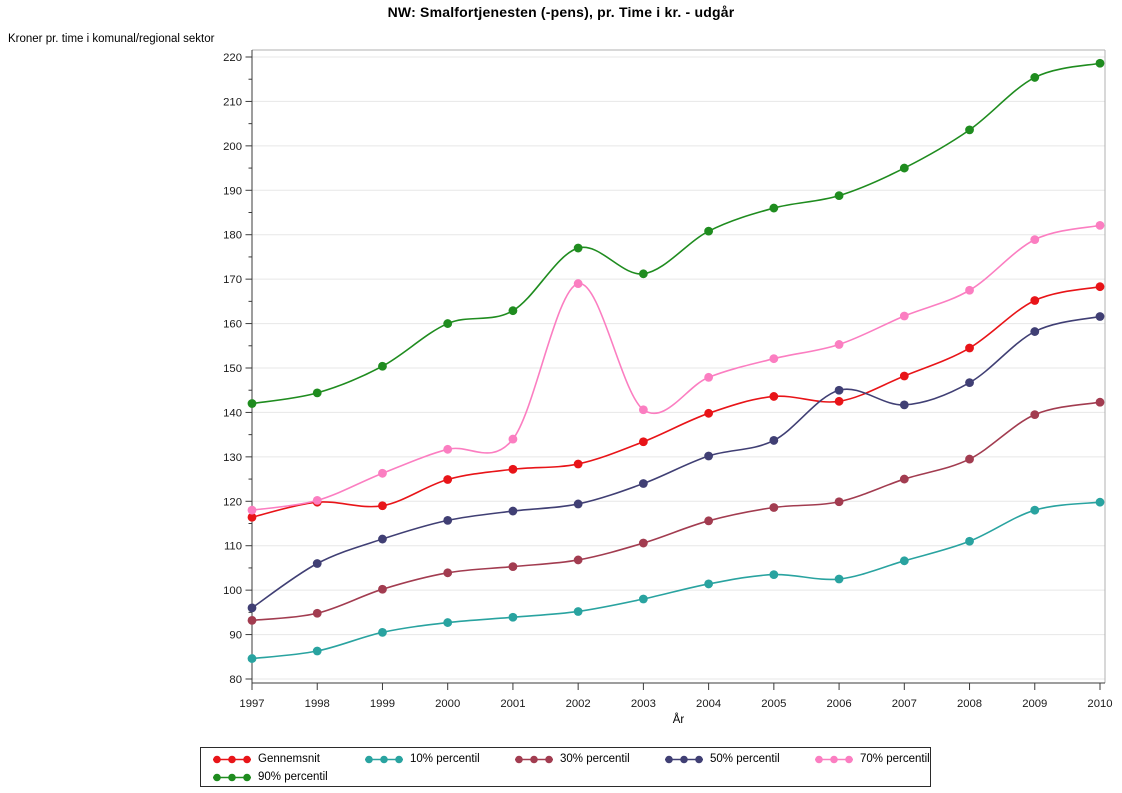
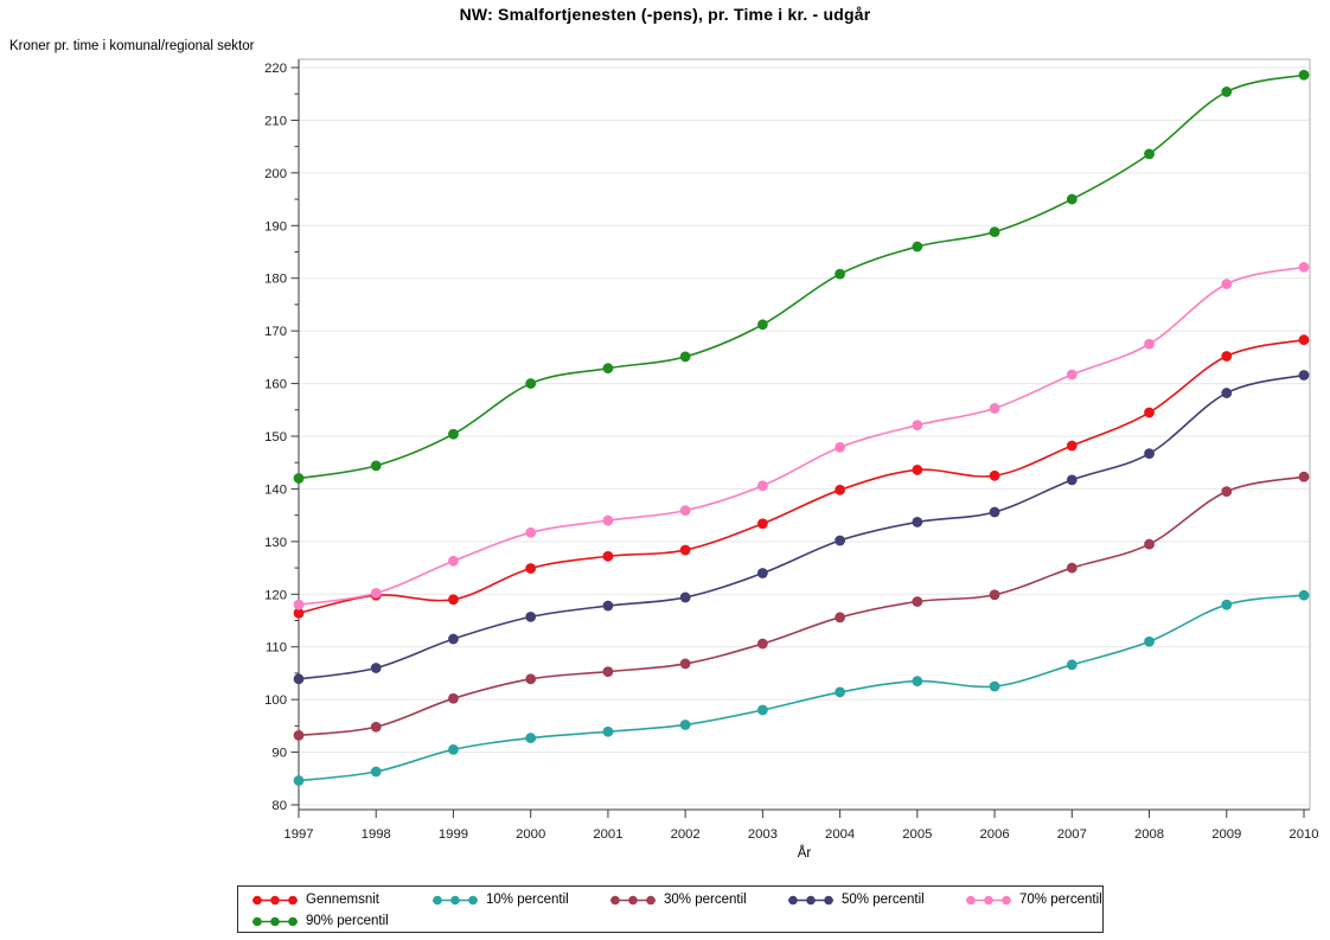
50% percentil/1997: 96 -> 104
70% percentil/2002: 169 -> 136
90% percentil/2002: 177 -> 165
50% percentil/2006: 145 -> 136
